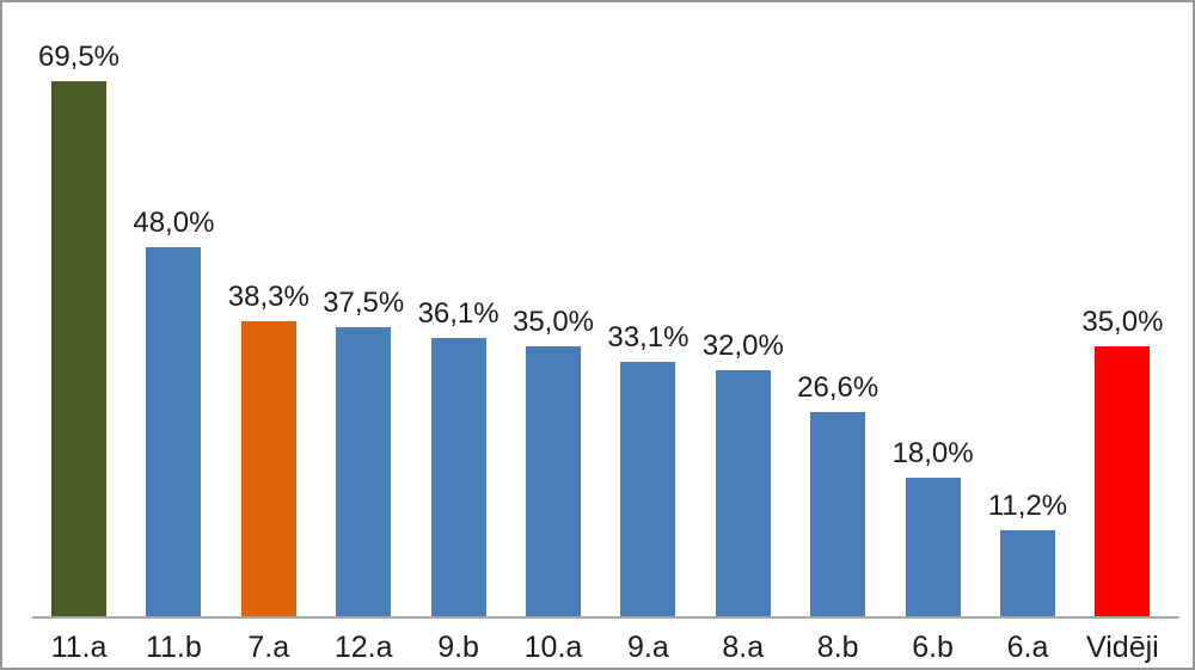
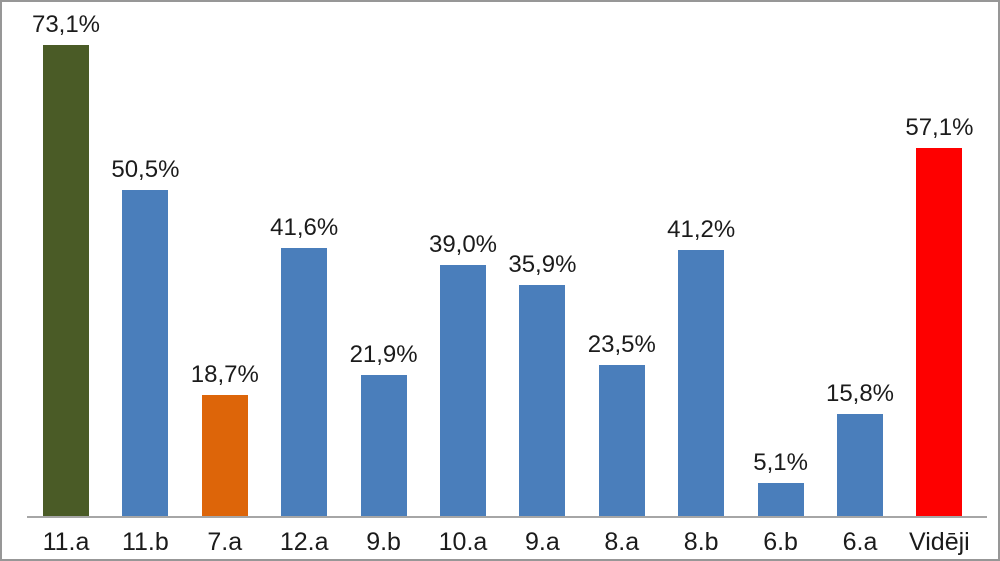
11.a: 69,5% -> 73,1%
11.b: 48,0% -> 50,5%
7.a: 38,3% -> 18,7%
12.a: 37,5% -> 41,6%
9.b: 36,1% -> 21,9%
10.a: 35,0% -> 39,0%
9.a: 33,1% -> 35,9%
8.a: 32,0% -> 23,5%
8.b: 26,6% -> 41,2%
6.b: 18,0% -> 5,1%
6.a: 11,2% -> 15,8%
Vidēji: 35,0% -> 57,1%
